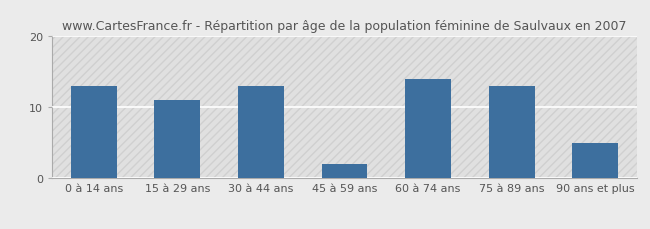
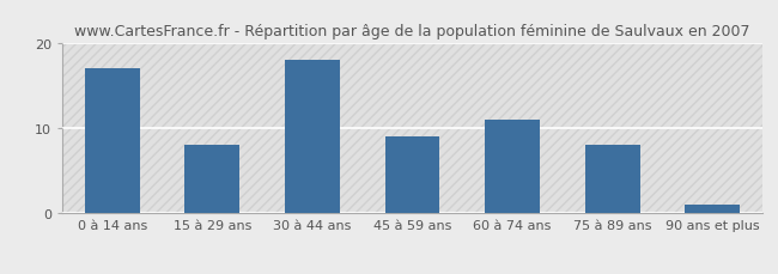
0 à 14 ans: 13 -> 17
15 à 29 ans: 11 -> 8
30 à 44 ans: 13 -> 18
45 à 59 ans: 2 -> 9
60 à 74 ans: 14 -> 11
75 à 89 ans: 13 -> 8
90 ans et plus: 5 -> 1
